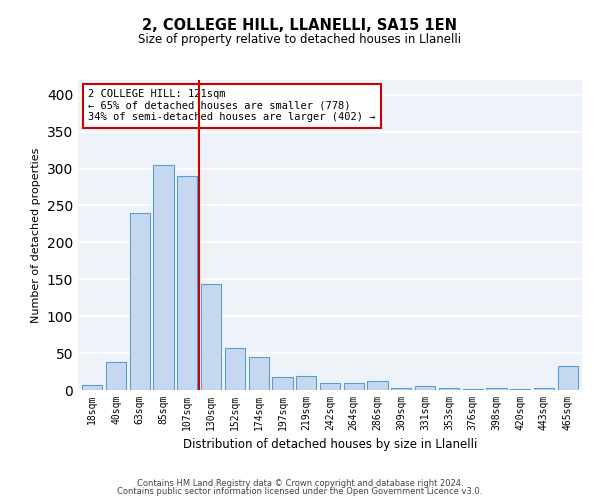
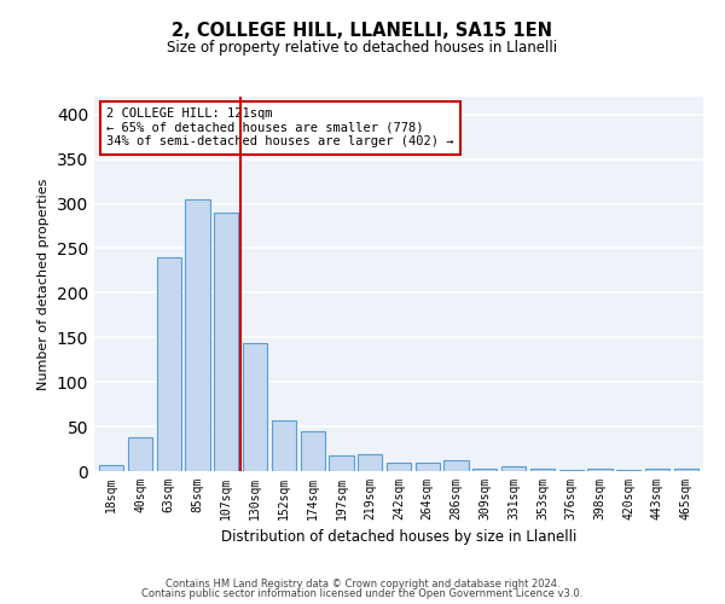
465sqm: 32 -> 3
